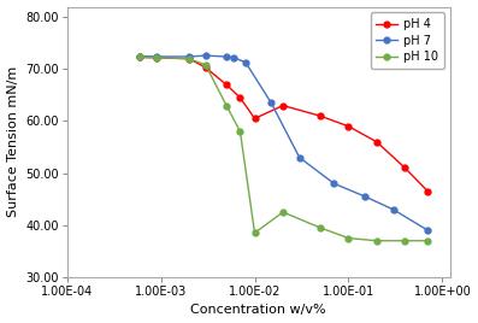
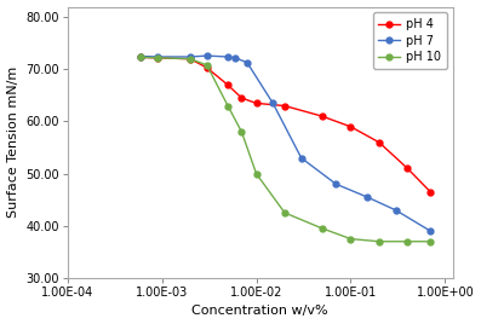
pH 4/1.00E-02: 60.5 -> 63.5
pH 10/1.00E-02: 38.5 -> 50.0
